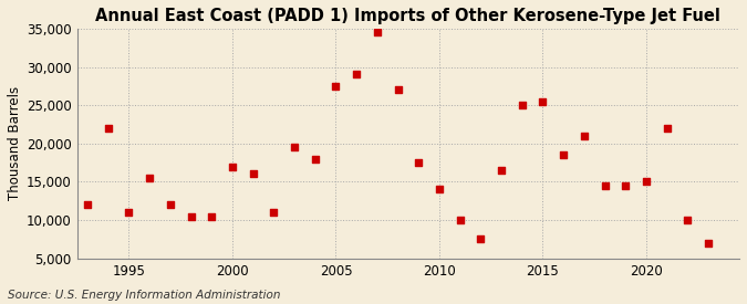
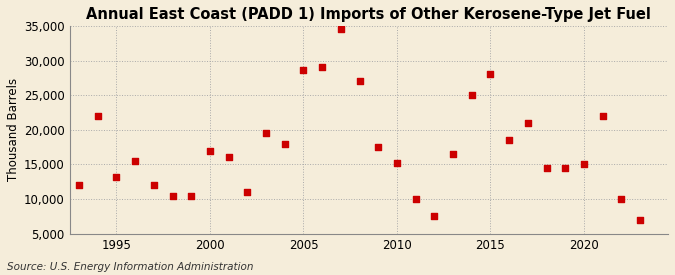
1995: 11,000 -> 13,200
2005: 27,500 -> 28,600
2010: 14,000 -> 15,200
2015: 25,500 -> 28,000
